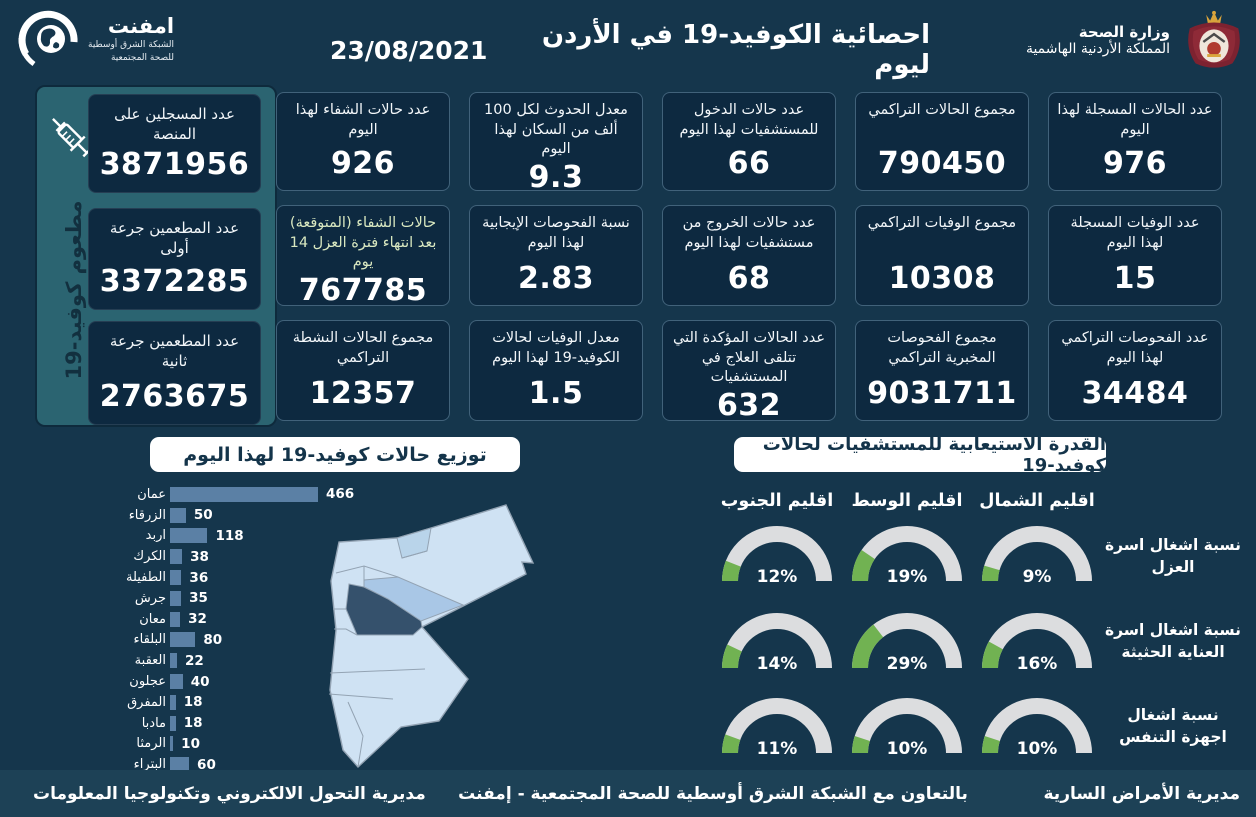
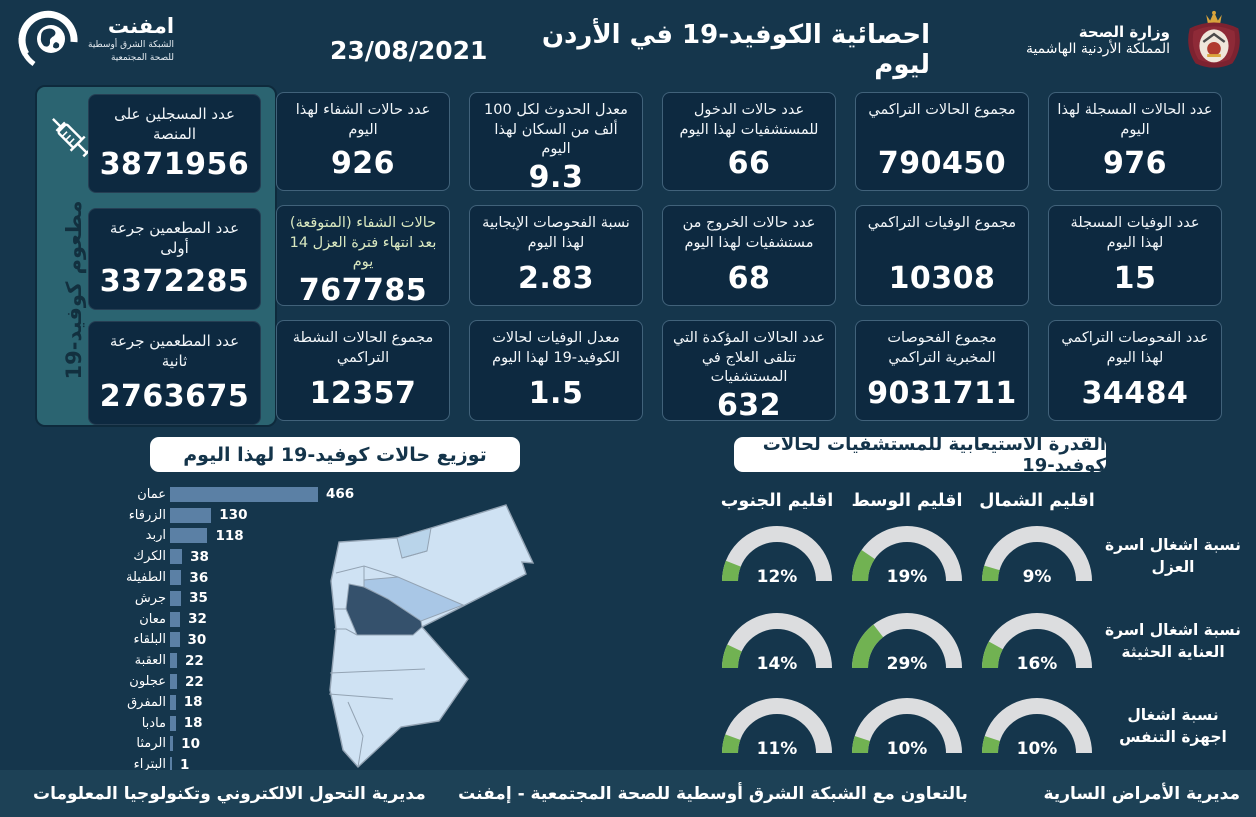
توزيع حالات كوفيد-19 لهذا اليوم/الزرقاء: 50 -> 130
توزيع حالات كوفيد-19 لهذا اليوم/البلقاء: 80 -> 30
توزيع حالات كوفيد-19 لهذا اليوم/عجلون: 40 -> 22
توزيع حالات كوفيد-19 لهذا اليوم/البتراء: 60 -> 1
